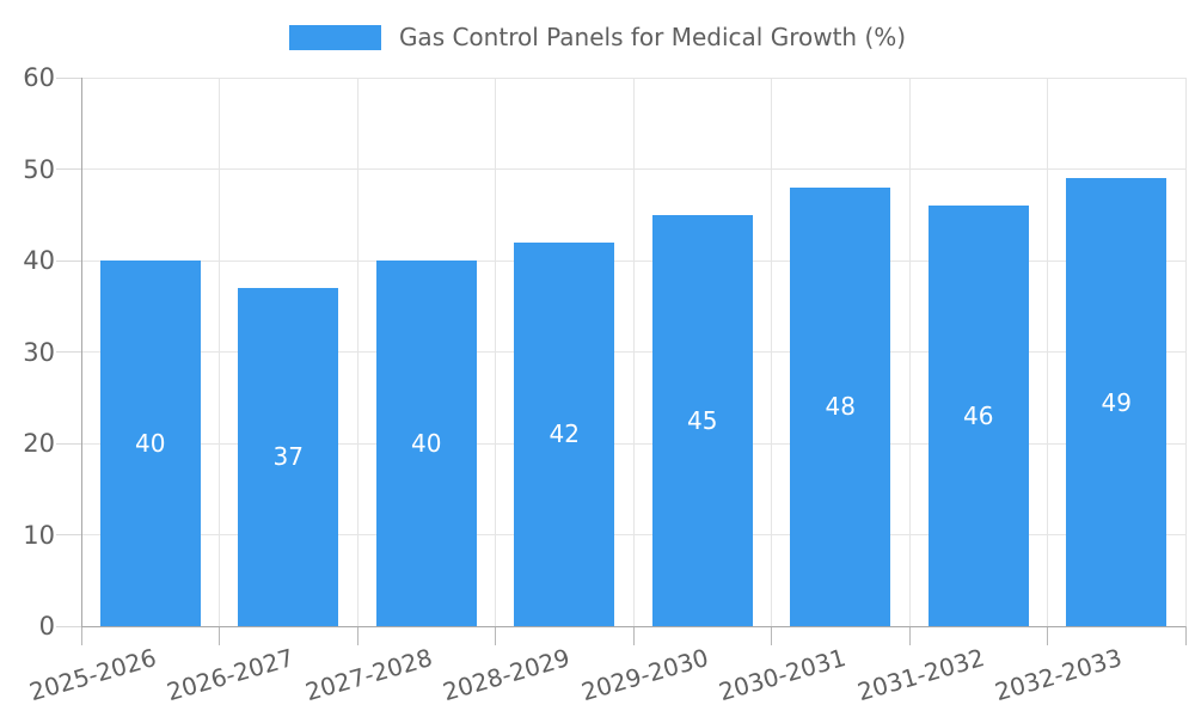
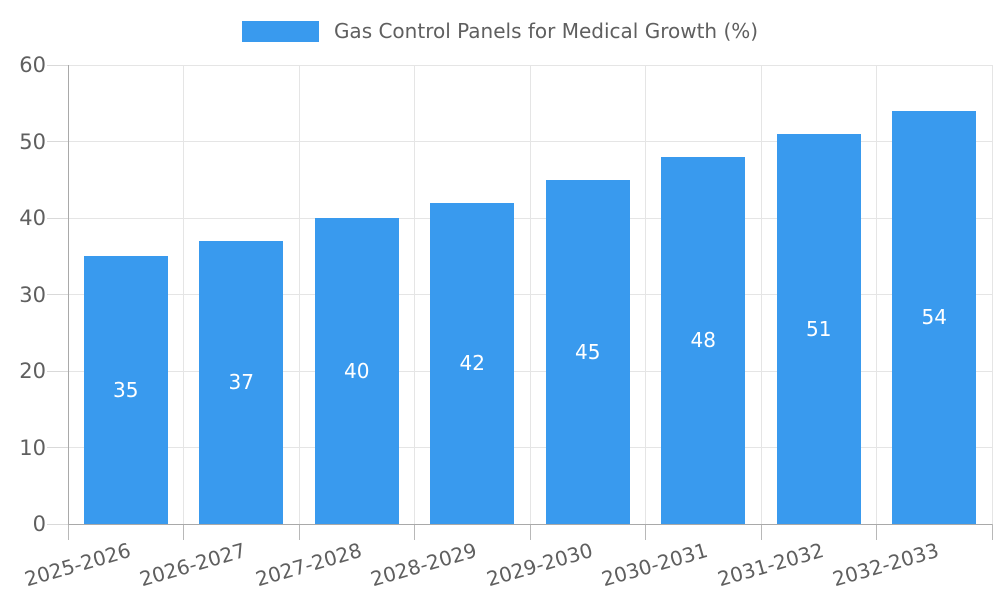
2025-2026: 40 -> 35
2031-2032: 46 -> 51
2032-2033: 49 -> 54
